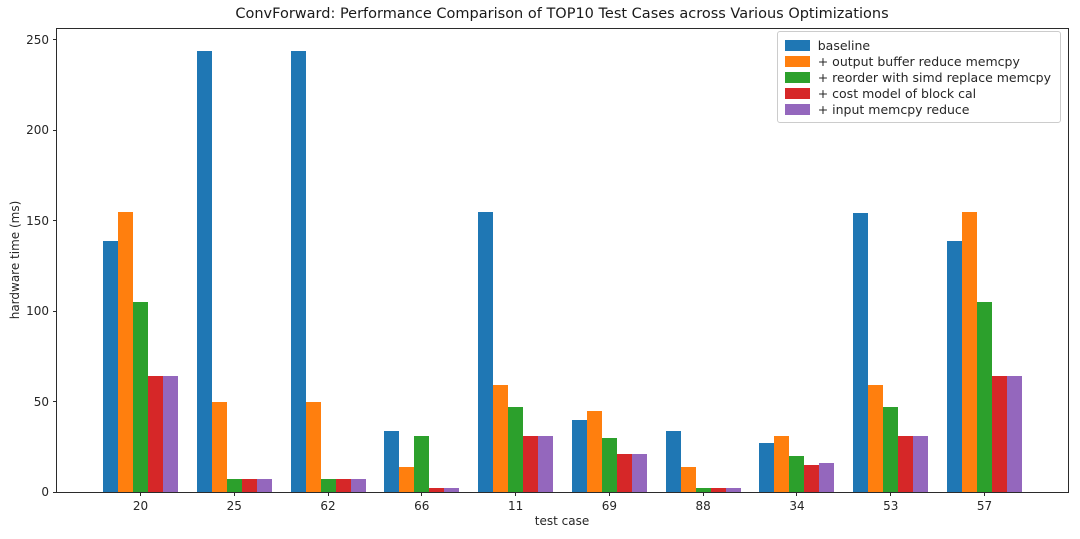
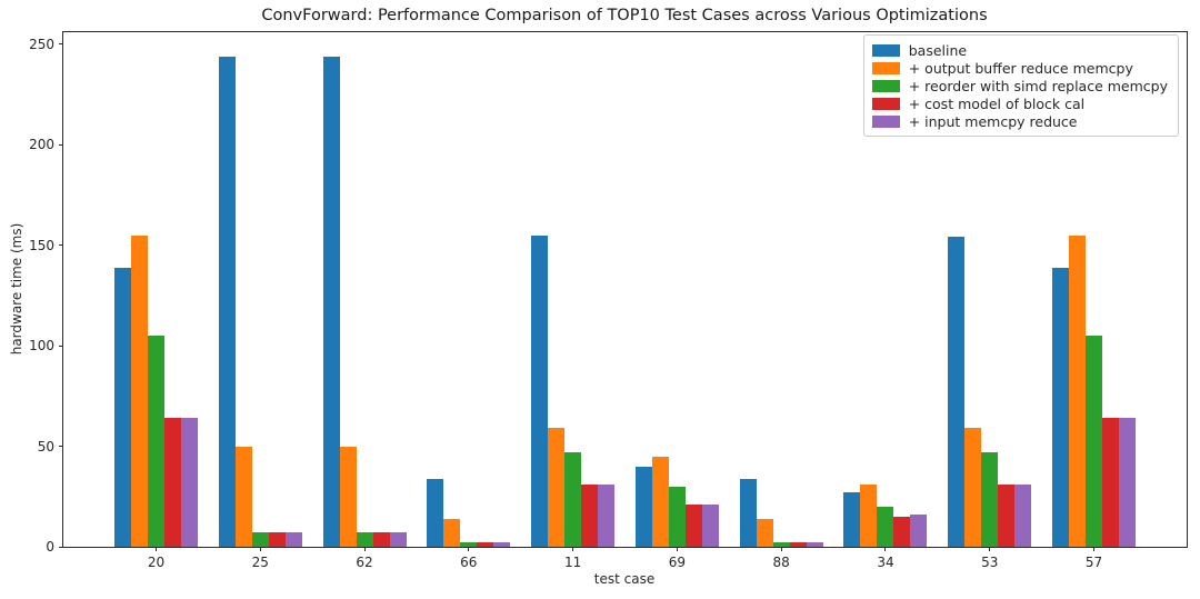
+ reorder with simd replace memcpy/66: 31 -> 2
